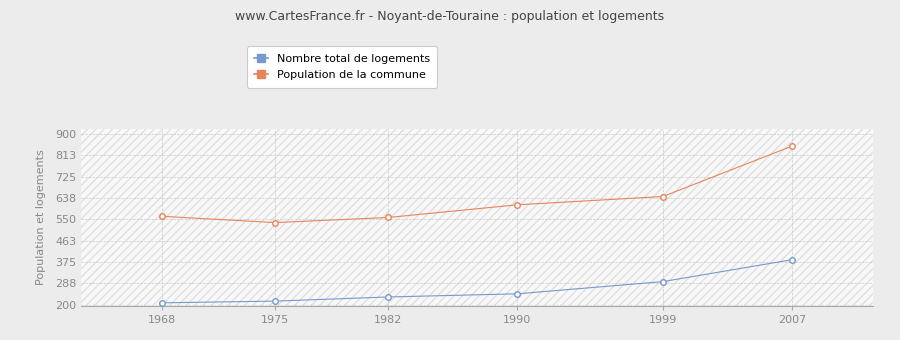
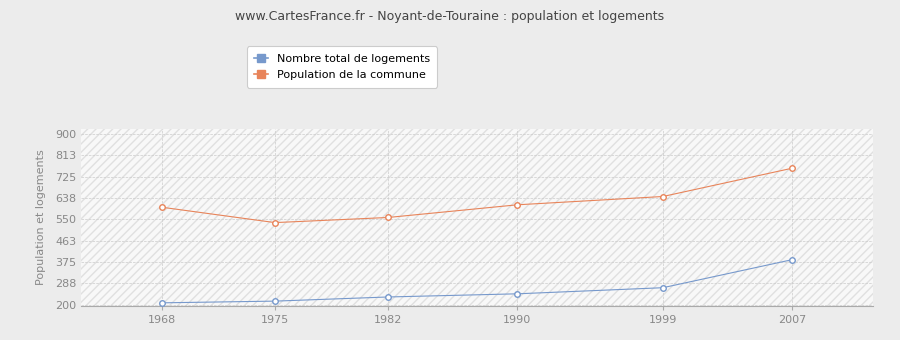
Population de la commune/1968: 563 -> 600
Nombre total de logements/1999: 295 -> 270
Population de la commune/2007: 851 -> 760
